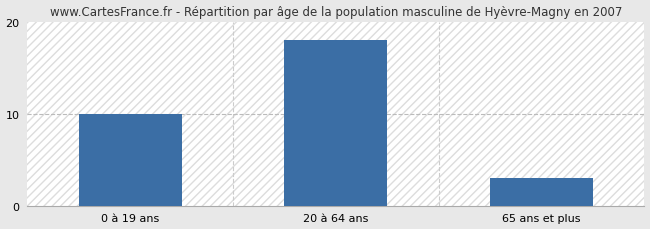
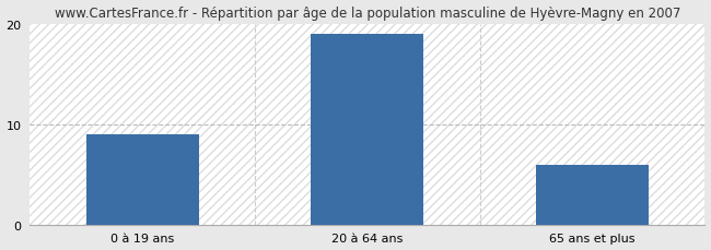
0 à 19 ans: 10 -> 9
20 à 64 ans: 18 -> 19
65 ans et plus: 3 -> 6
